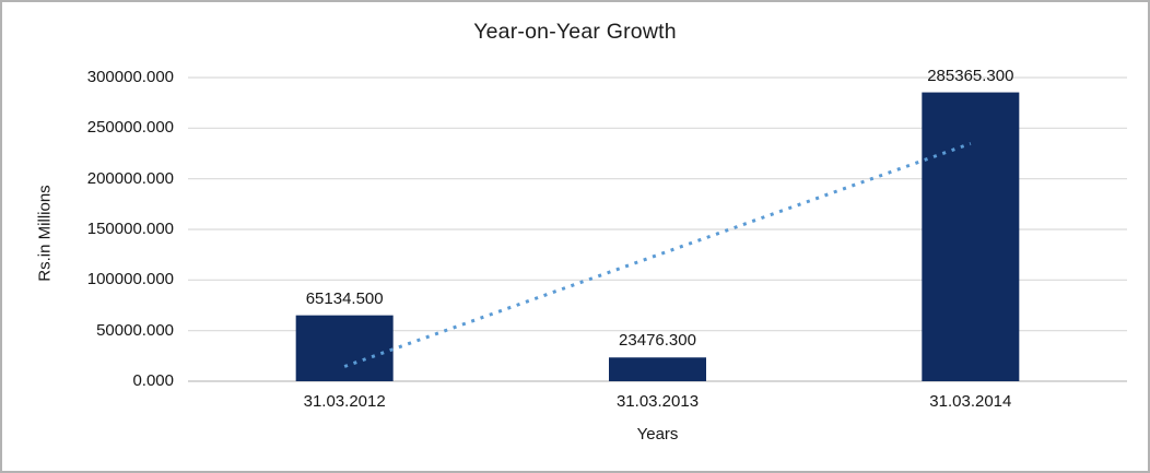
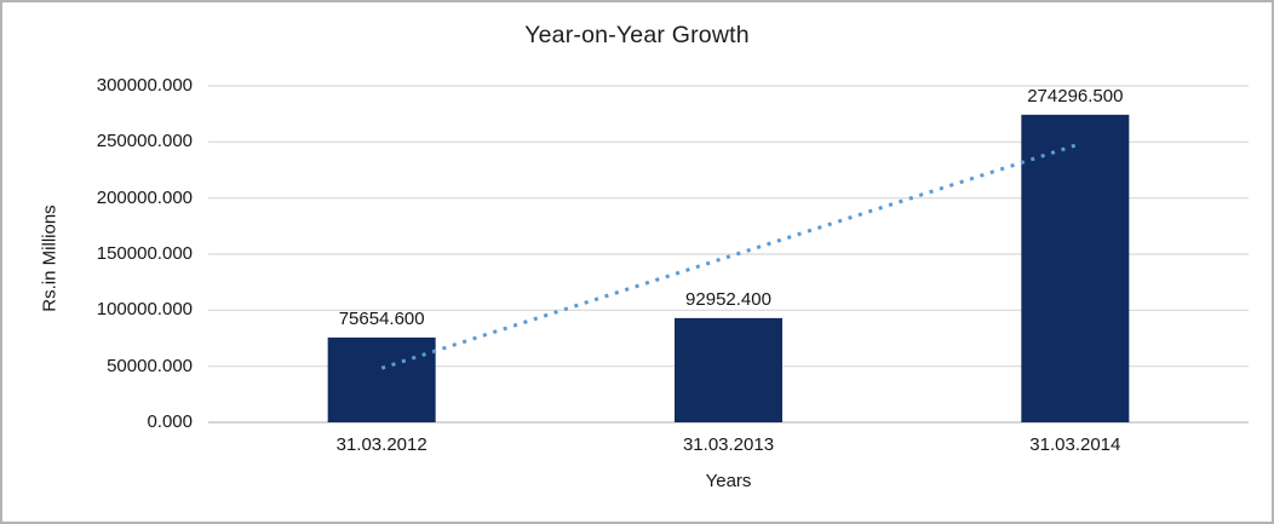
31.03.2012: 65134.500 -> 75654.600
31.03.2013: 23476.300 -> 92952.400
31.03.2014: 285365.300 -> 274296.500
